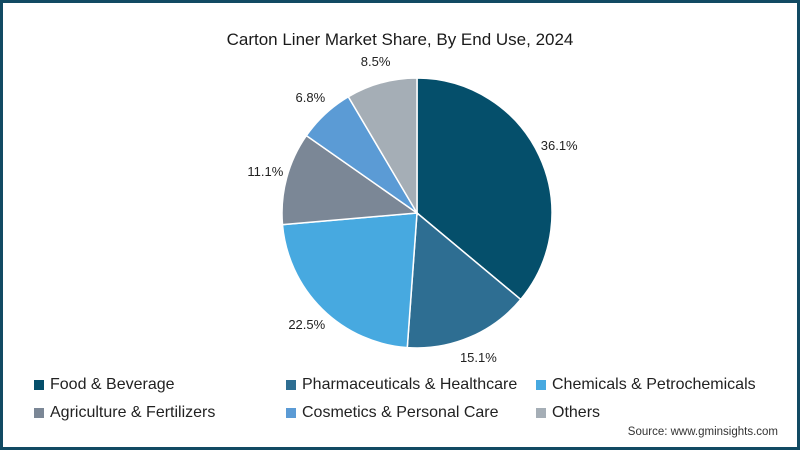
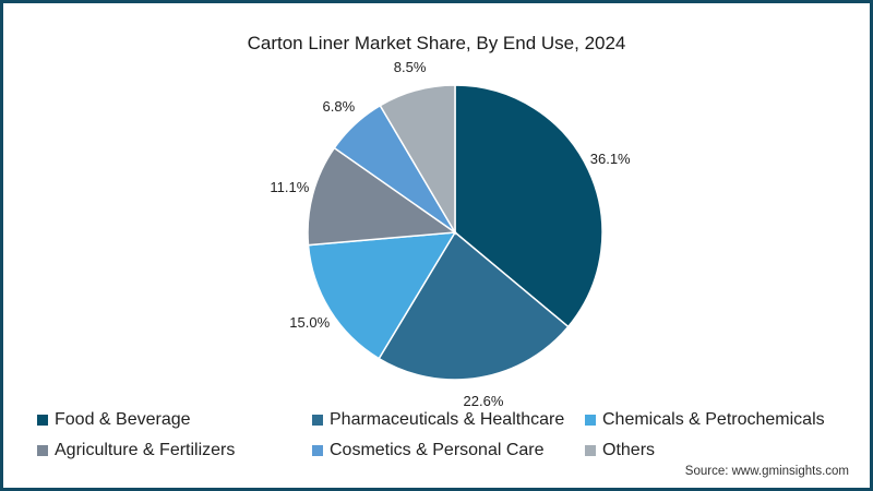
Pharmaceuticals & Healthcare: 15.1% -> 22.6%
Chemicals & Petrochemicals: 22.5% -> 15.0%
